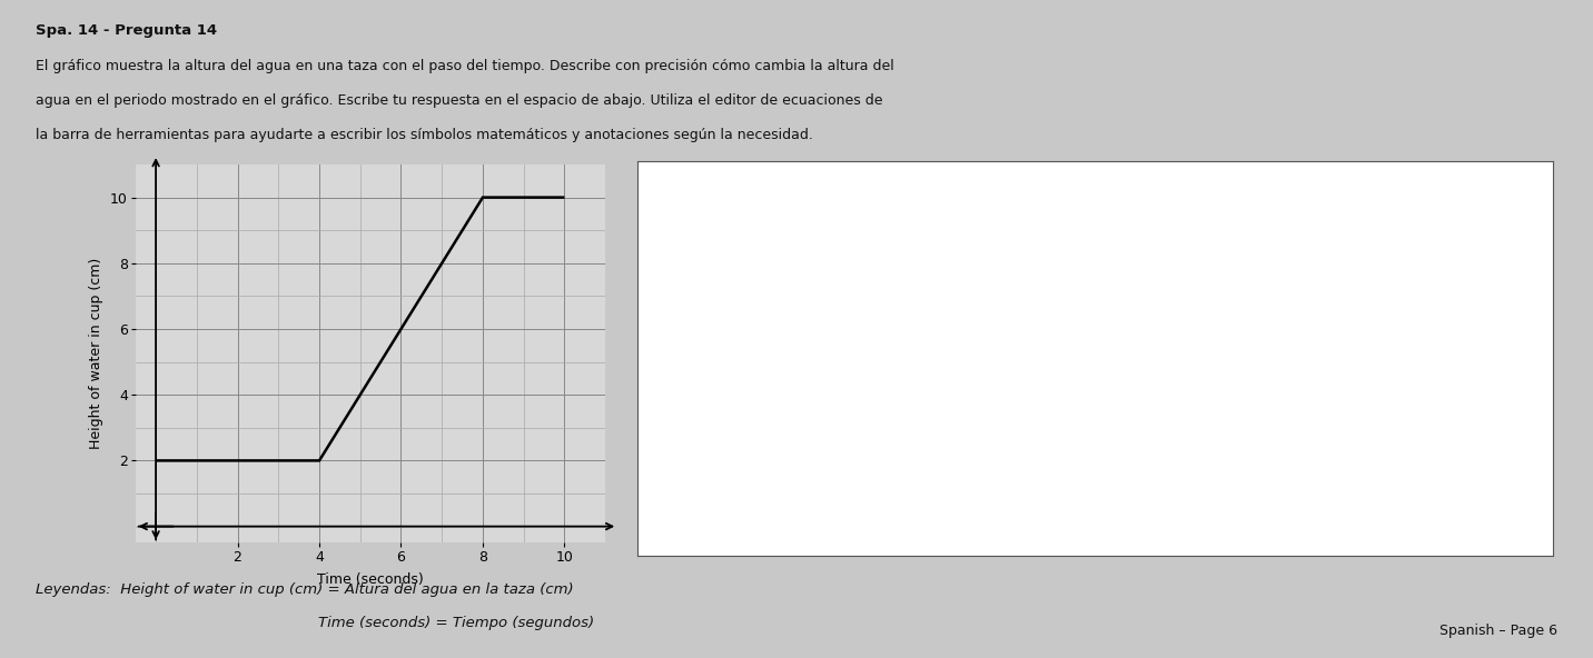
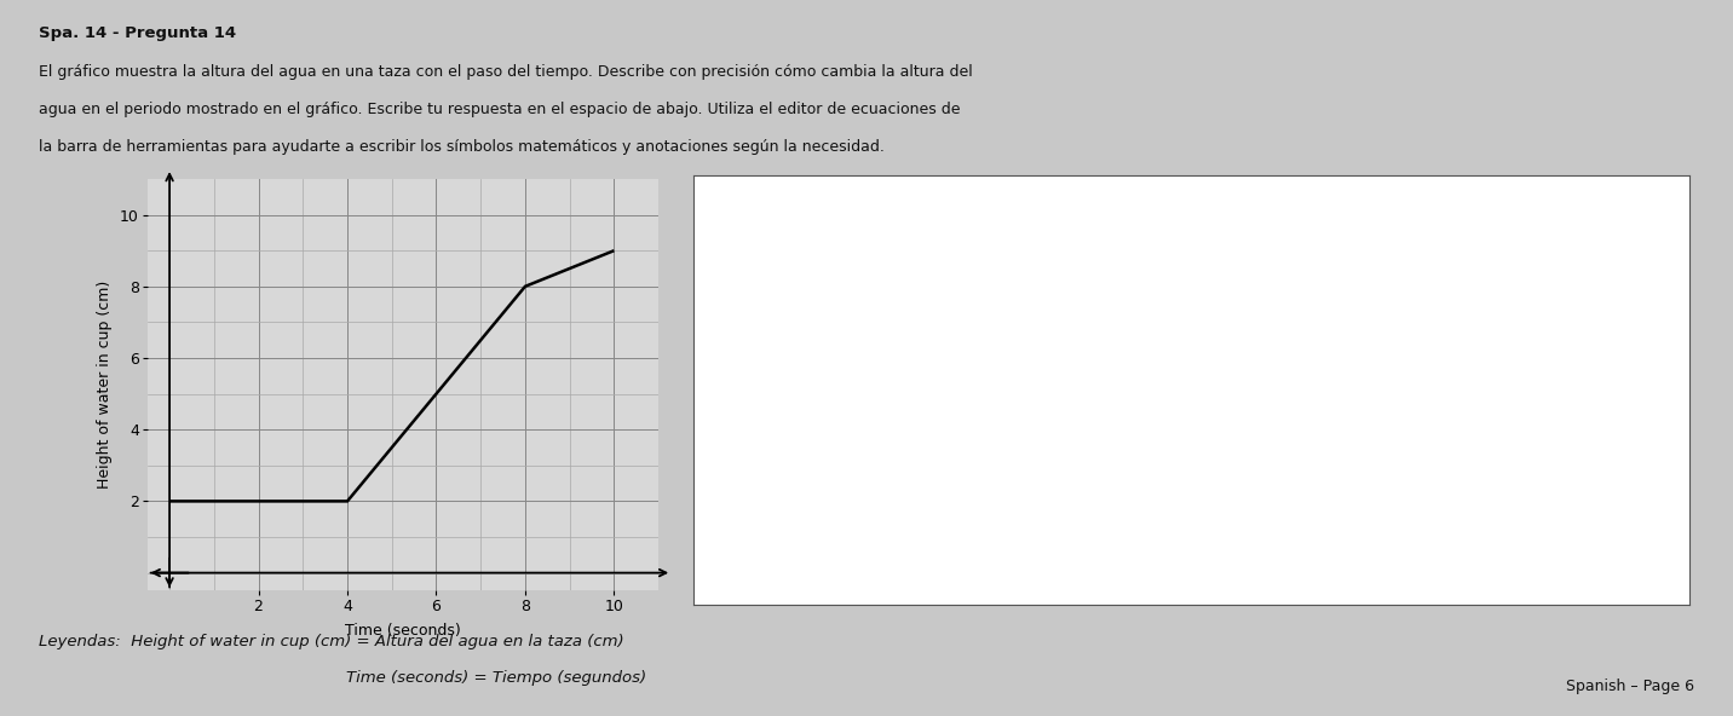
8: 10 -> 8
10: 10 -> 9
